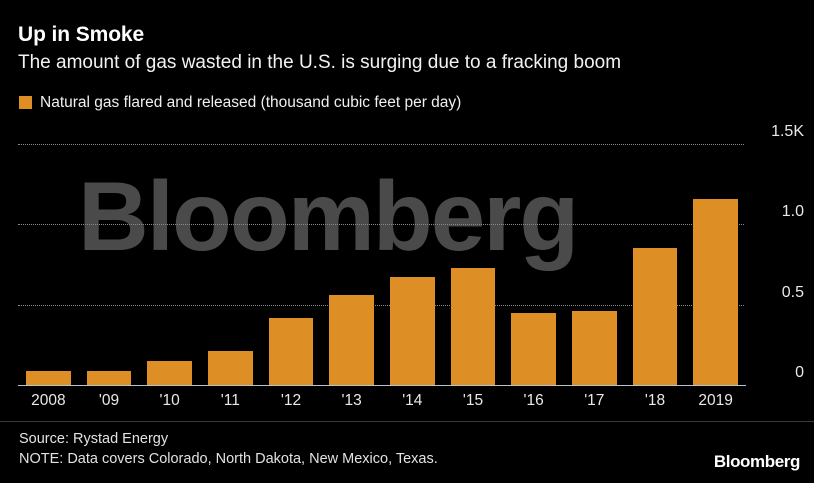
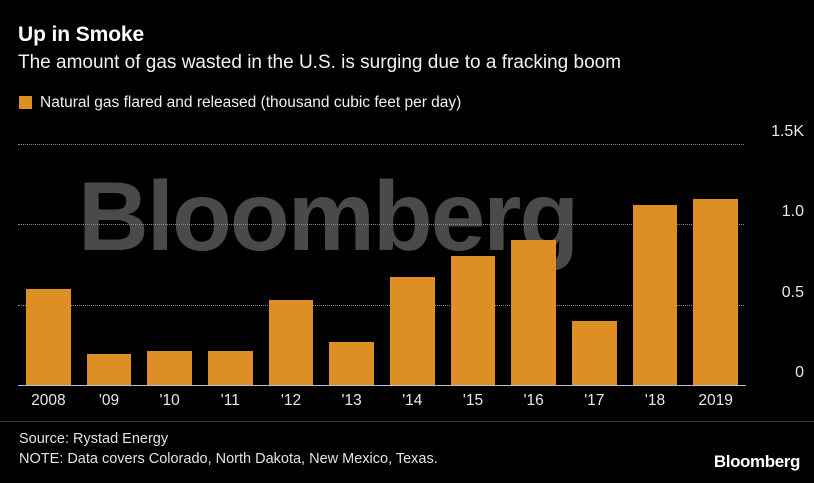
2008: 0.09K -> 0.60K
'09: 0.09K -> 0.19K
'10: 0.15K -> 0.21K
'12: 0.42K -> 0.53K
'13: 0.56K -> 0.27K
'15: 0.73K -> 0.80K
'16: 0.45K -> 0.90K
'17: 0.46K -> 0.40K
'18: 0.85K -> 1.12K
